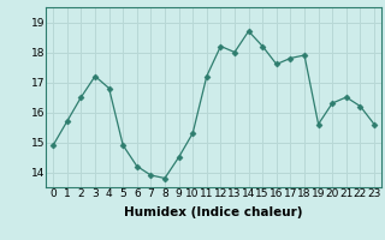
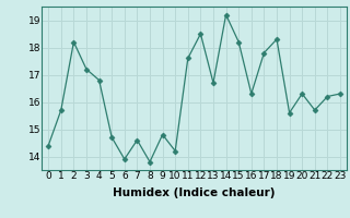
0: 14.9 -> 14.4
2: 16.5 -> 18.2
5: 14.9 -> 14.7
6: 14.2 -> 13.9
7: 13.9 -> 14.6
9: 14.5 -> 14.8
10: 15.3 -> 14.2
11: 17.2 -> 17.6
12: 18.2 -> 18.5
13: 18.0 -> 16.7
14: 18.7 -> 19.2
16: 17.6 -> 16.3
18: 17.9 -> 18.3
21: 16.5 -> 15.7
23: 15.6 -> 16.3
